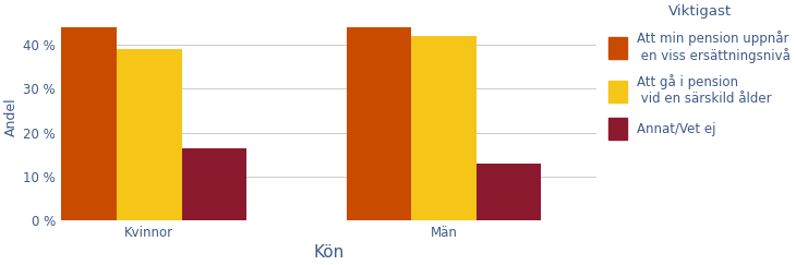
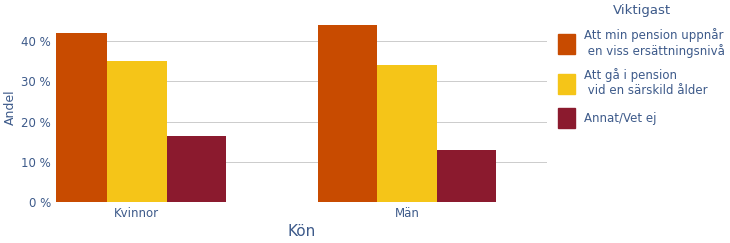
Att min pension uppnår en viss ersättningsnivå/Kvinnor: 44 % -> 42 %
Att gå i pension vid en särskild ålder/Kvinnor: 39 % -> 35 %
Att gå i pension vid en särskild ålder/Män: 42 % -> 34 %
